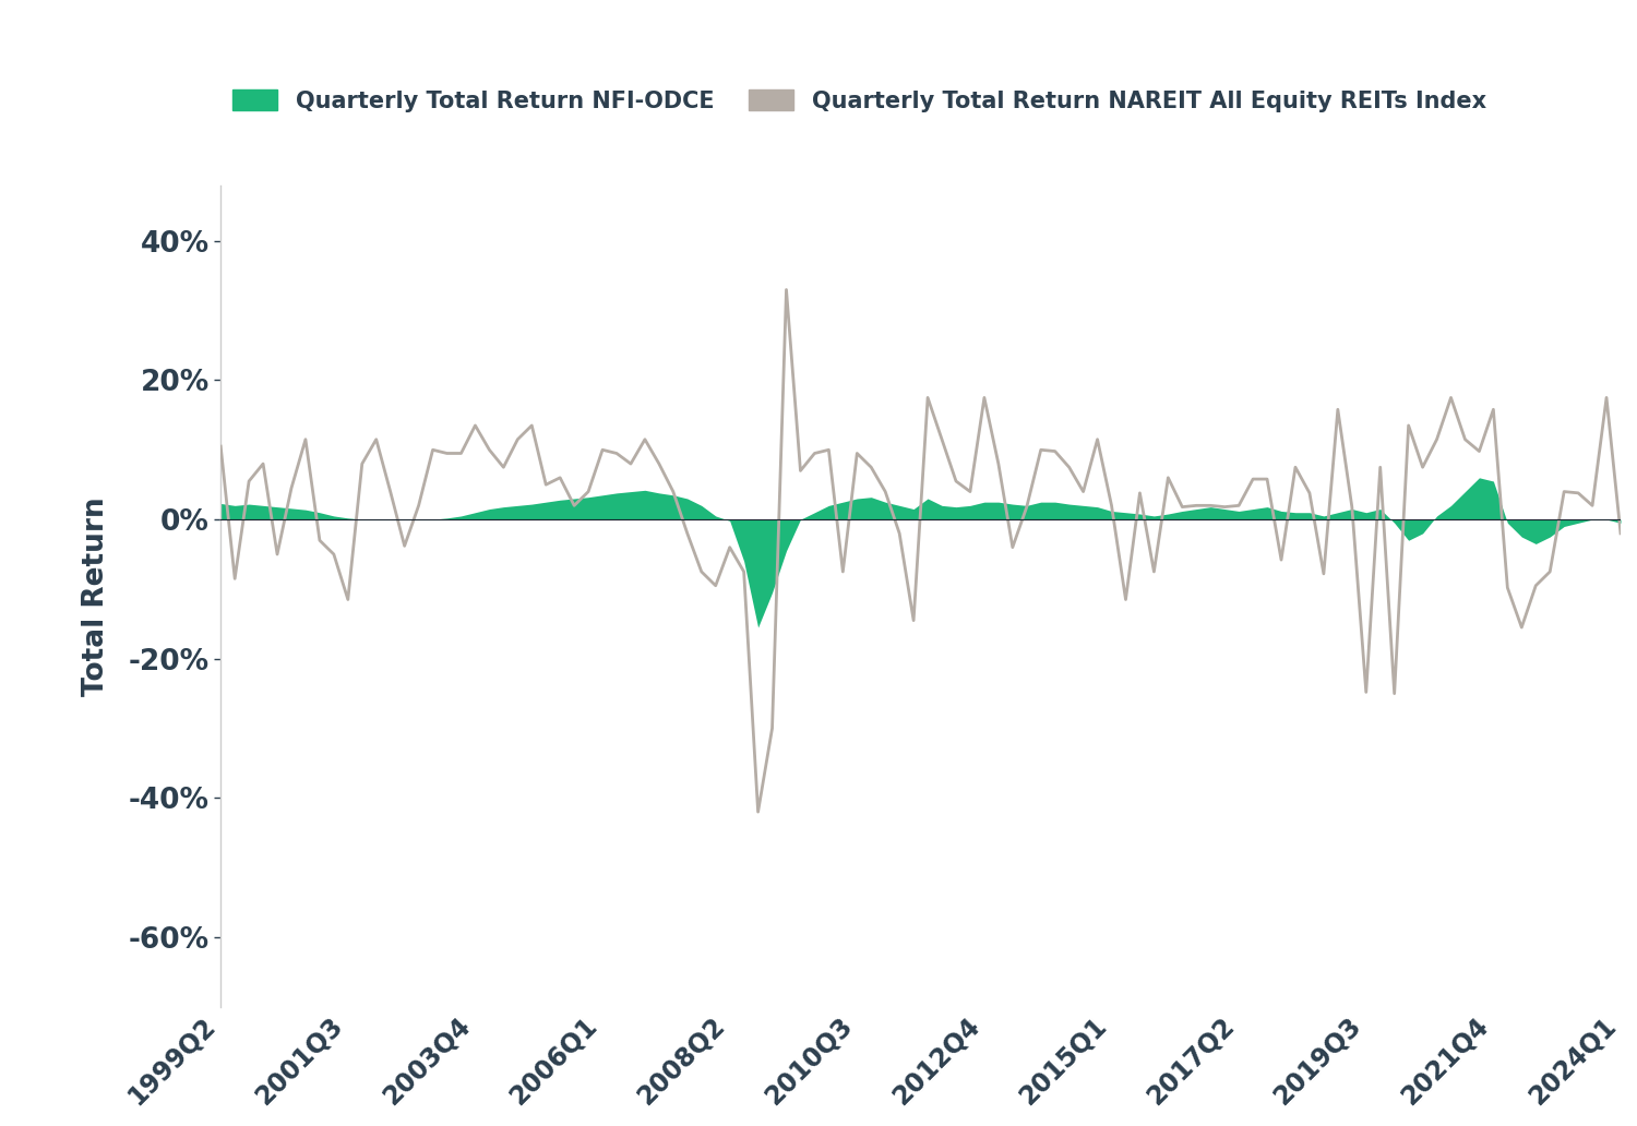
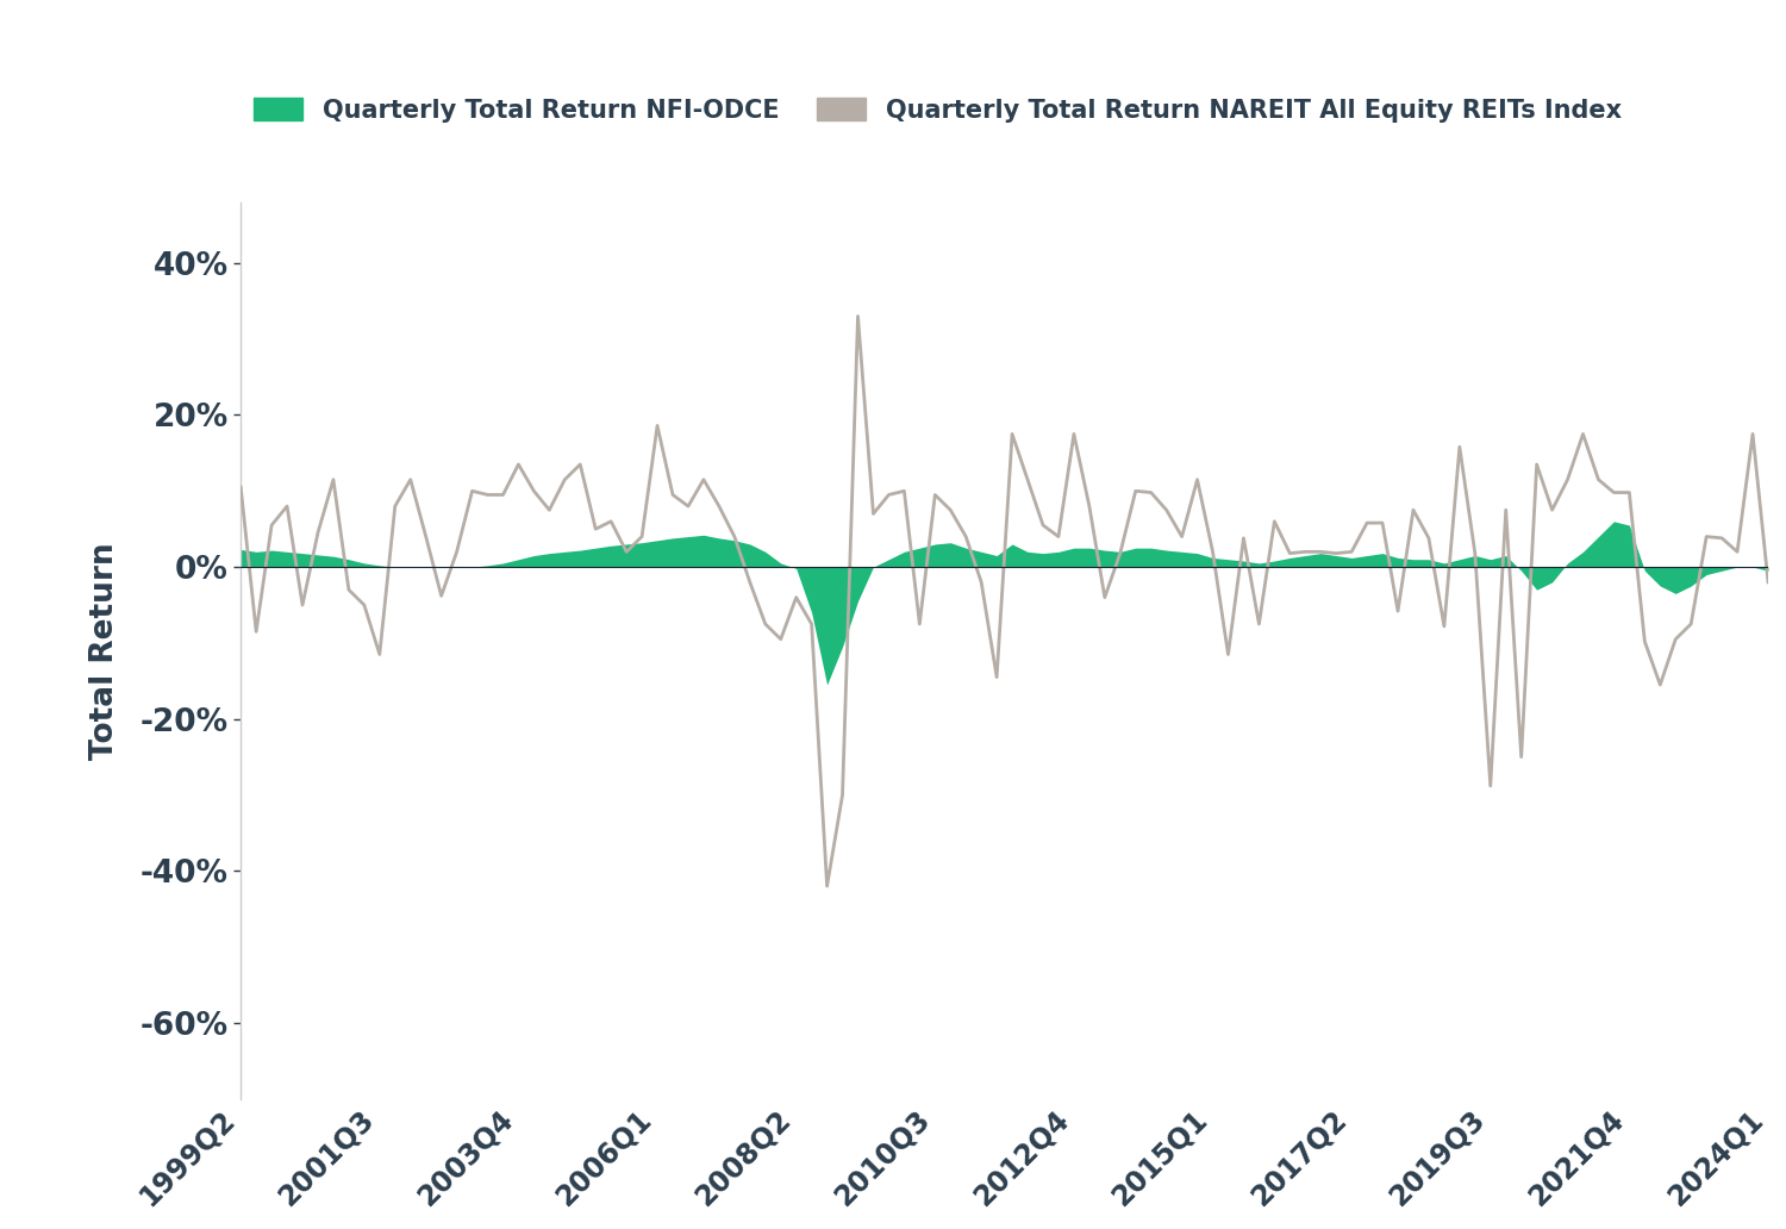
Quarterly Total Return NAREIT All Equity REITs Index/2006Q1: 10.0% -> 18.6%
Quarterly Total Return NAREIT All Equity REITs Index/2019Q3: -24.8% -> -28.8%
Quarterly Total Return NAREIT All Equity REITs Index/2021Q4: 15.8% -> 9.8%
